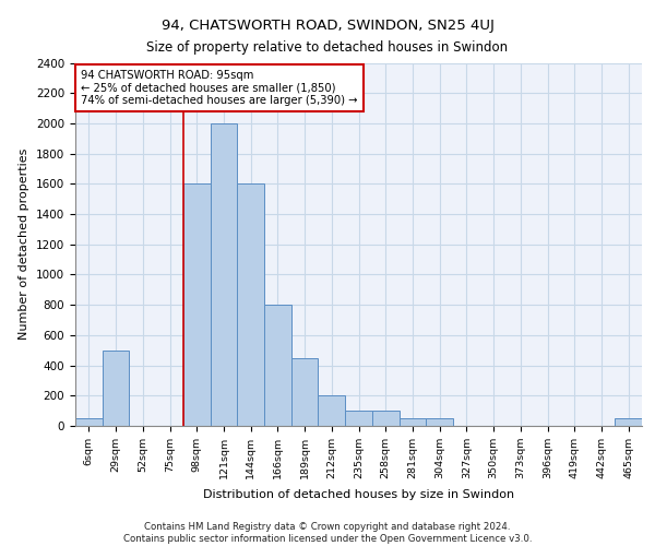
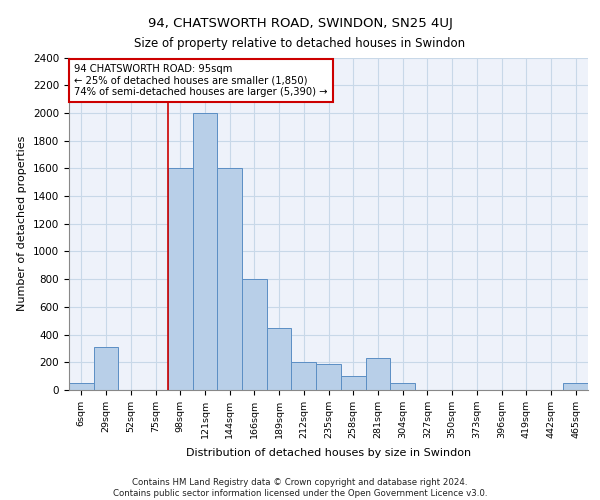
29sqm: 500 -> 310
235sqm: 100 -> 190
281sqm: 50 -> 230
